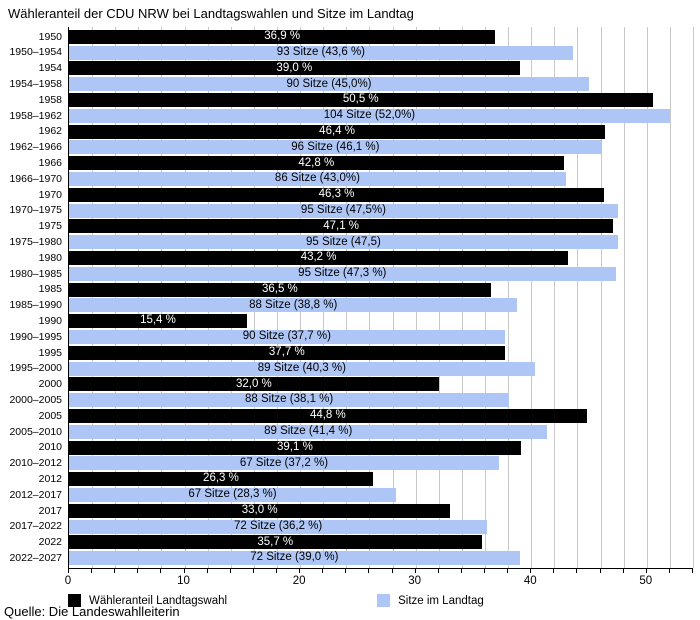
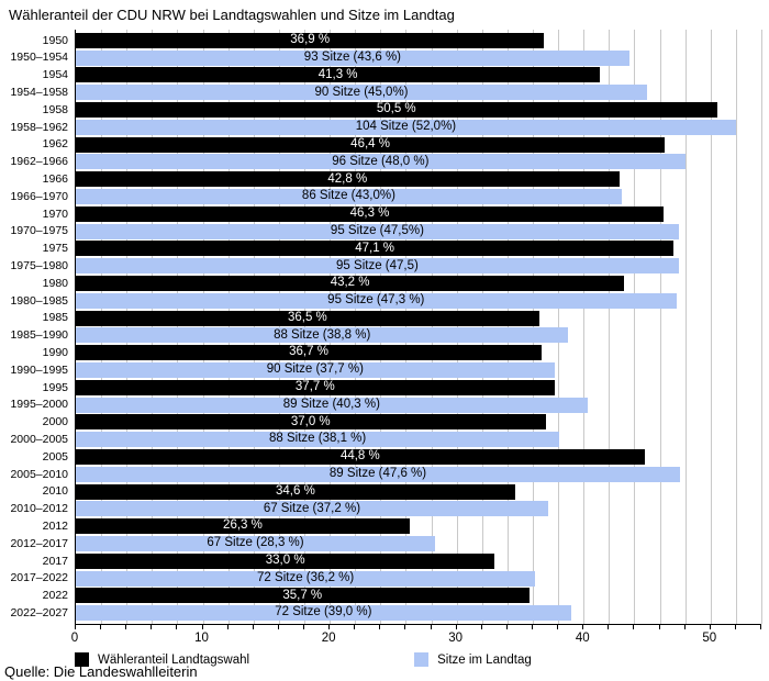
1954: 39,0 -> 41,3
1962–1966: 46,1 -> 48,0
1990: 15,4 -> 36,7
2000: 32,0 -> 37,0
2005–2010: 41,4 -> 47,6
2010: 39,1 -> 34,6
